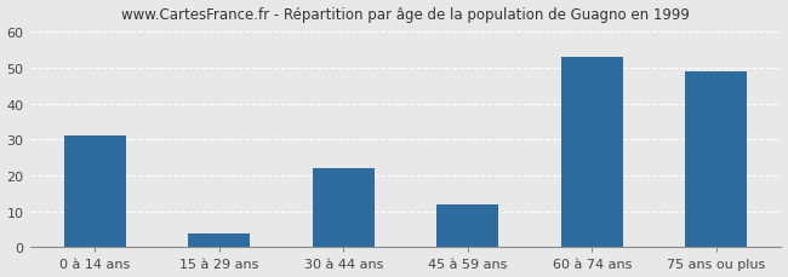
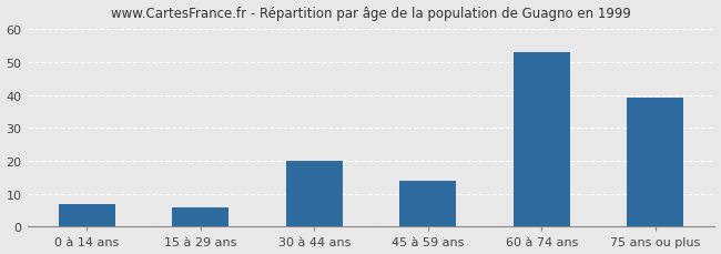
0 à 14 ans: 31 -> 7
15 à 29 ans: 4 -> 6
30 à 44 ans: 22 -> 20
45 à 59 ans: 12 -> 14
75 ans ou plus: 49 -> 39
